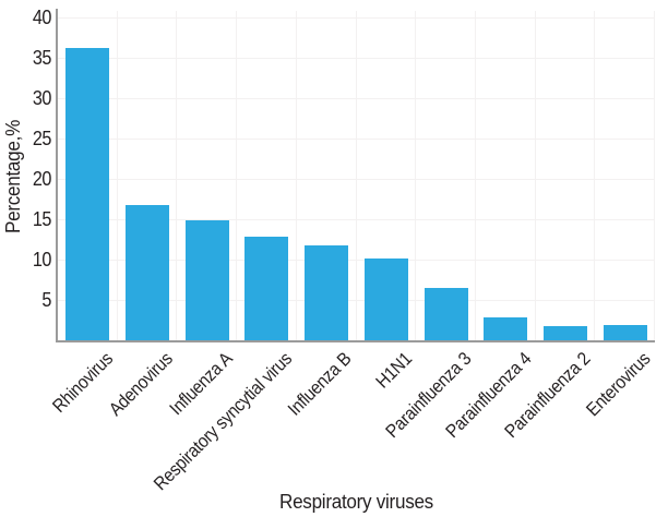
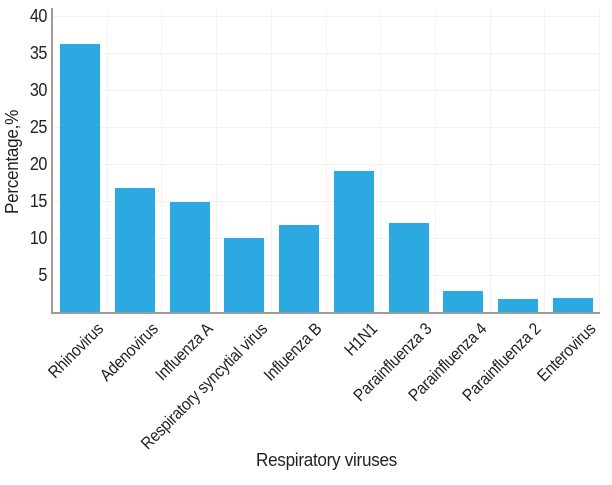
Respiratory syncytial virus: 13 -> 10
H1N1: 10 -> 19
Parainfluenza 3: 6 -> 12
